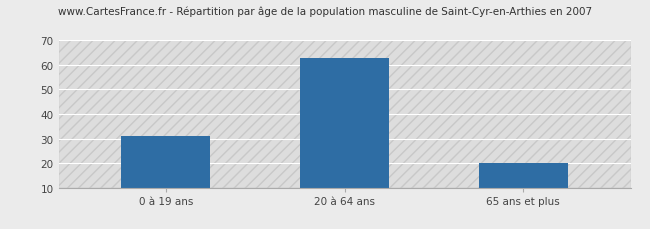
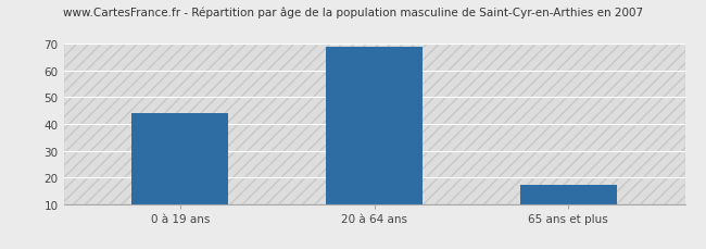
0 à 19 ans: 31 -> 44
20 à 64 ans: 63 -> 69
65 ans et plus: 20 -> 17
